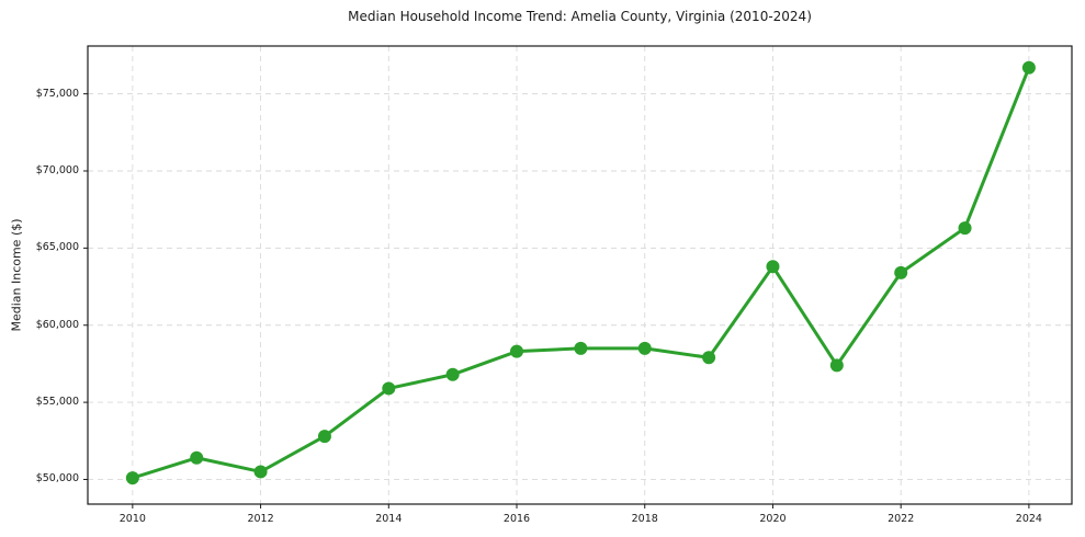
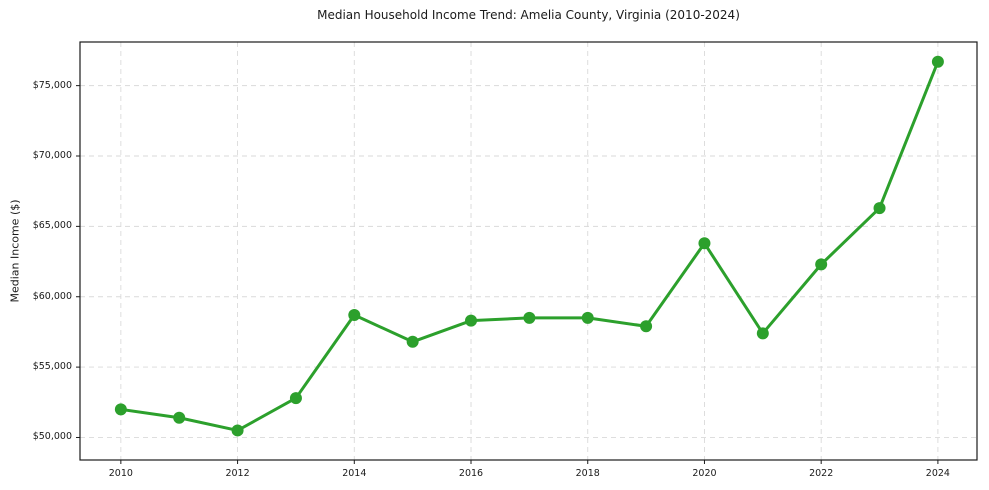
2010: $50100 -> $52000
2014: $55900 -> $58700
2022: $63400 -> $62300
